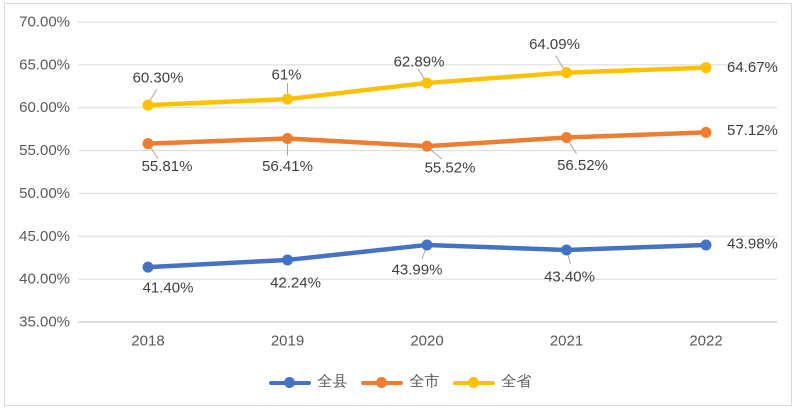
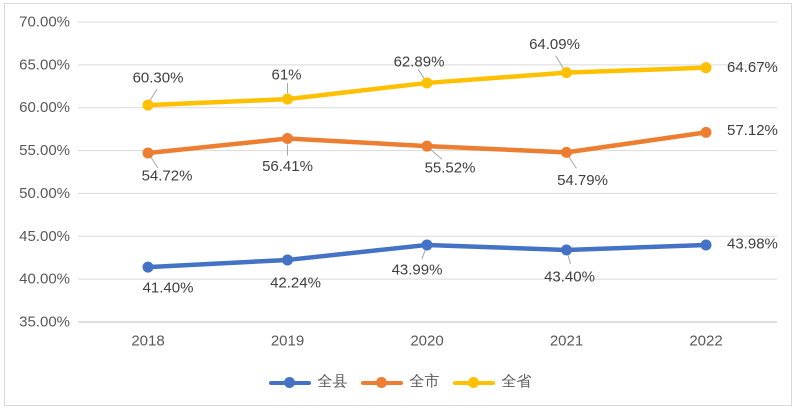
全市/2018: 55.81% -> 54.72%
全市/2021: 56.52% -> 54.79%
